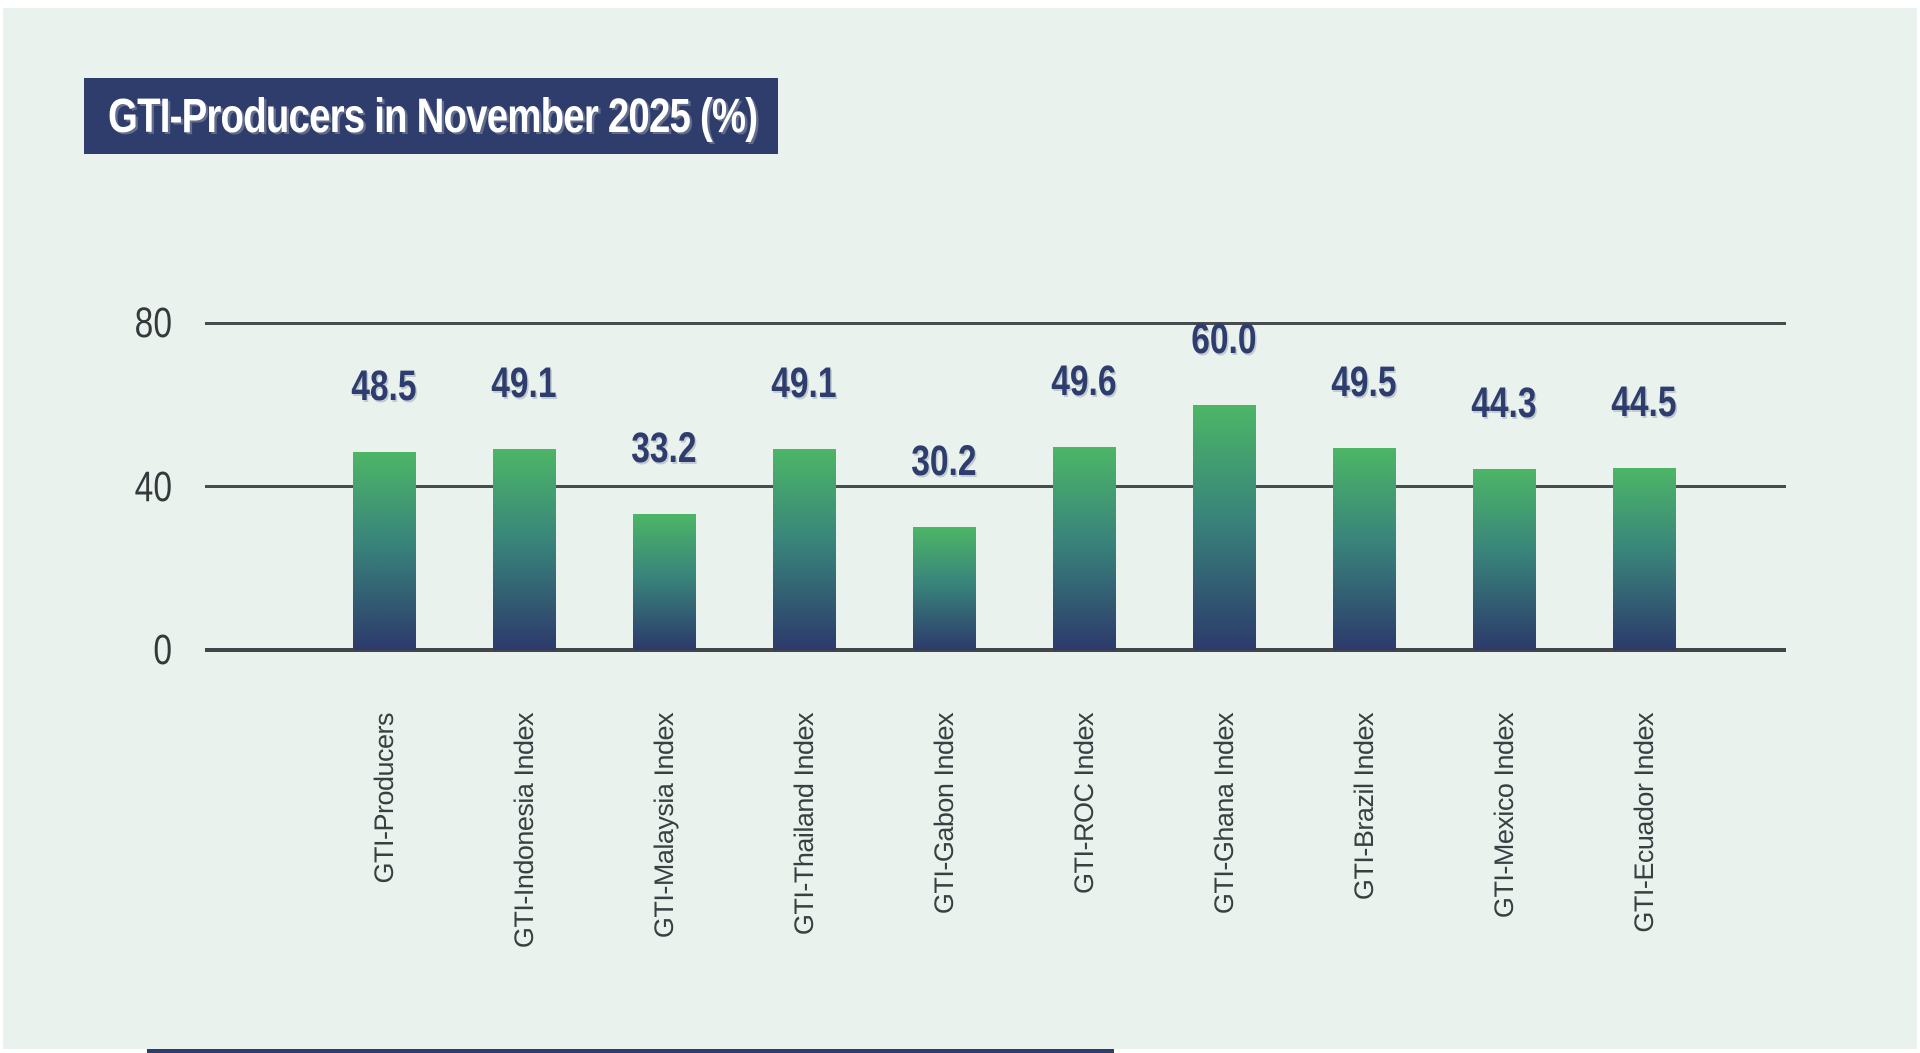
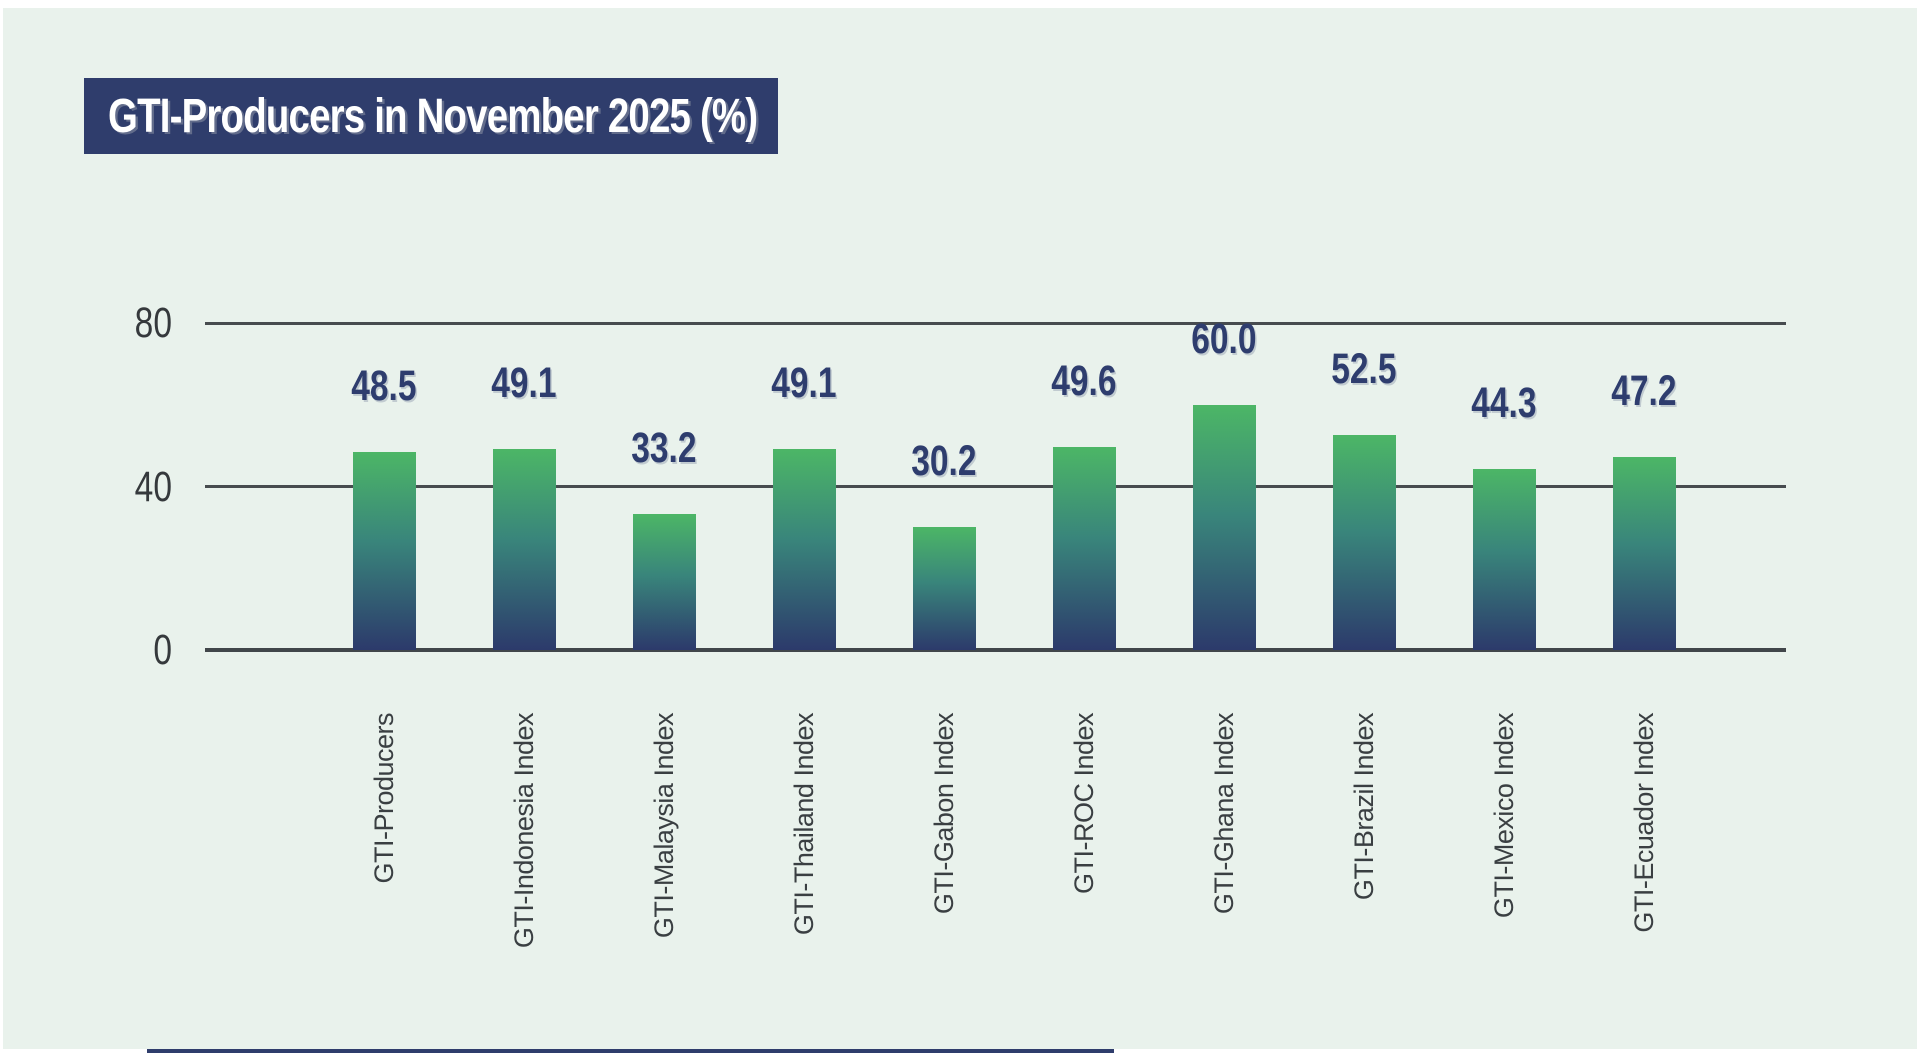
GTI-Brazil Index: 49.5 -> 52.5
GTI-Ecuador Index: 44.5 -> 47.2
